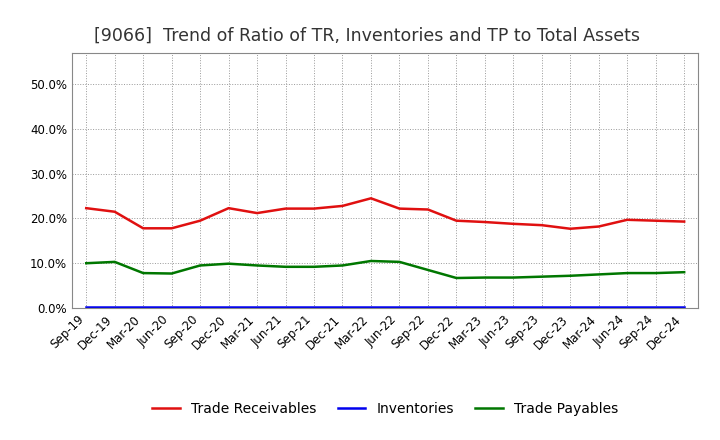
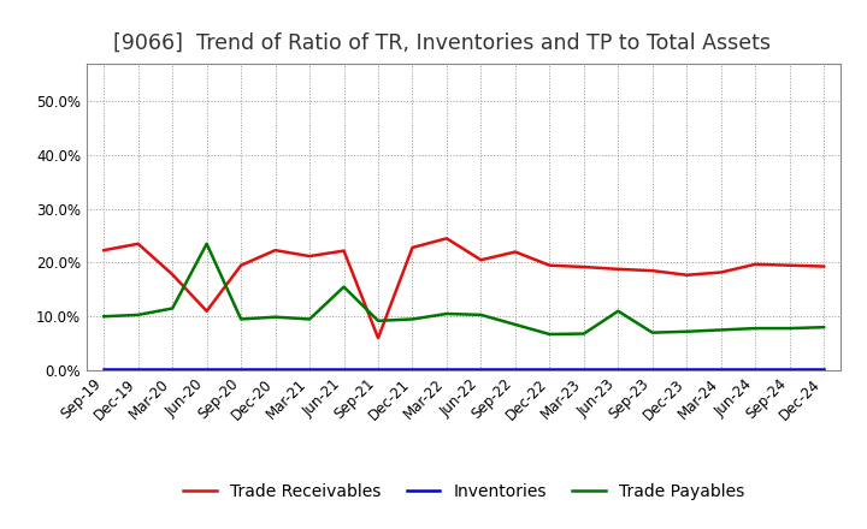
Trade Receivables/Dec-19: 21.5% -> 23.5%
Trade Payables/Mar-20: 7.8% -> 11.5%
Trade Receivables/Jun-20: 17.8% -> 11.0%
Trade Payables/Jun-20: 7.7% -> 23.5%
Trade Payables/Jun-21: 9.2% -> 15.5%
Trade Receivables/Sep-21: 22.2% -> 6.0%
Trade Receivables/Jun-22: 22.2% -> 20.5%
Trade Payables/Jun-23: 6.8% -> 11.0%
